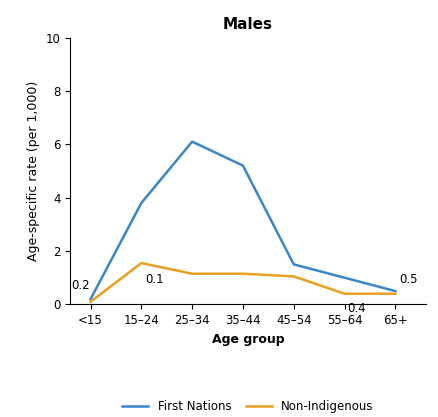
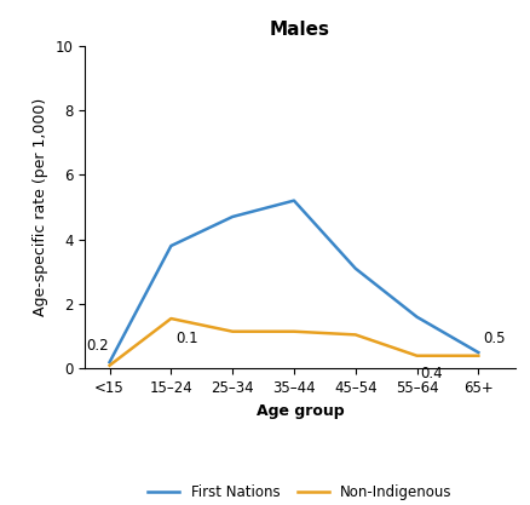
First Nations/25–34: 6.1 -> 4.7
First Nations/45–54: 1.5 -> 3.1
First Nations/55–64: 1.0 -> 1.6
